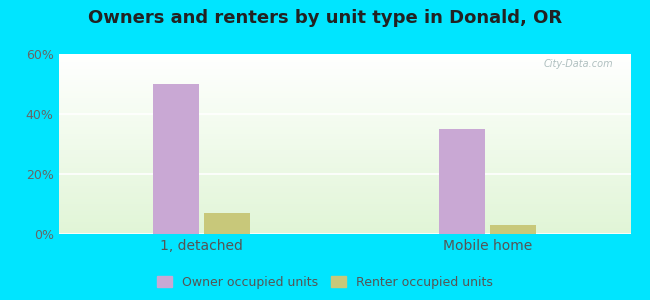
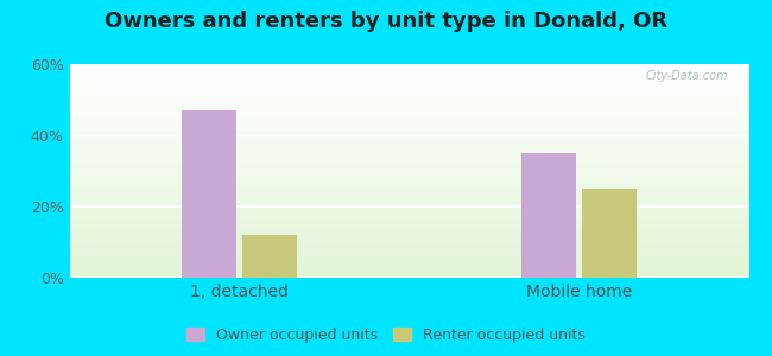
Owner occupied units/1, detached: 50% -> 47%
Renter occupied units/1, detached: 7% -> 12%
Renter occupied units/Mobile home: 3% -> 25%
